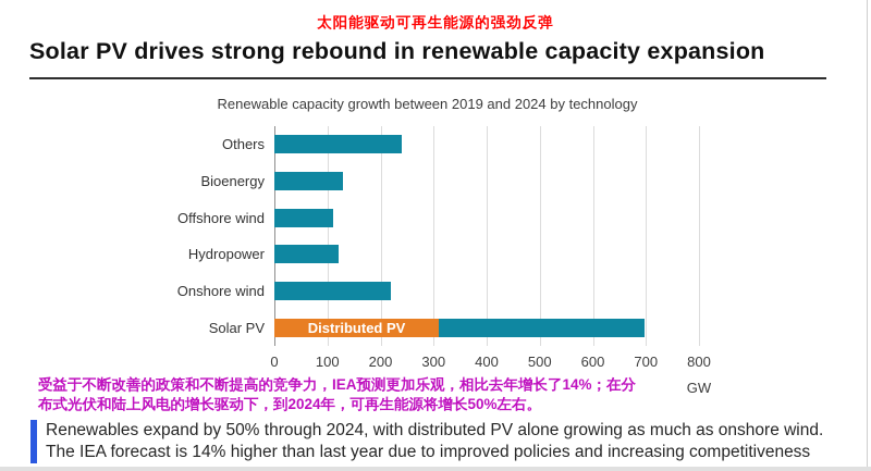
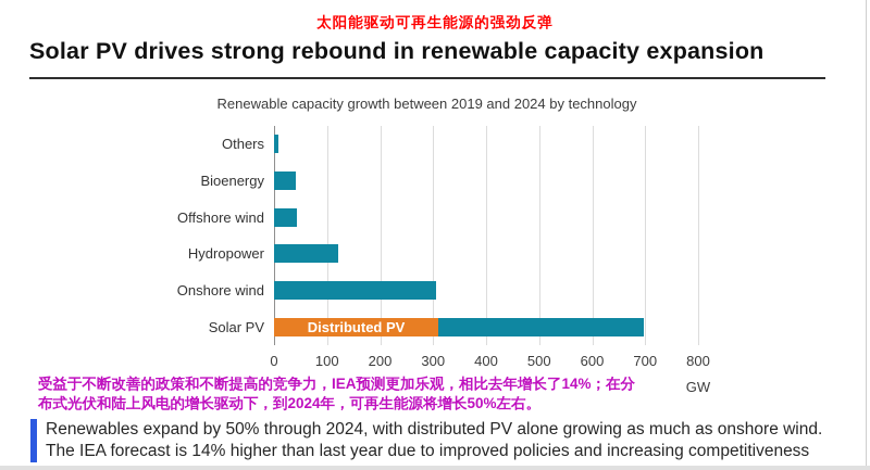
Others: 240 -> 10
Bioenergy: 130 -> 40
Offshore wind: 110 -> 40
Onshore wind: 220 -> 300
